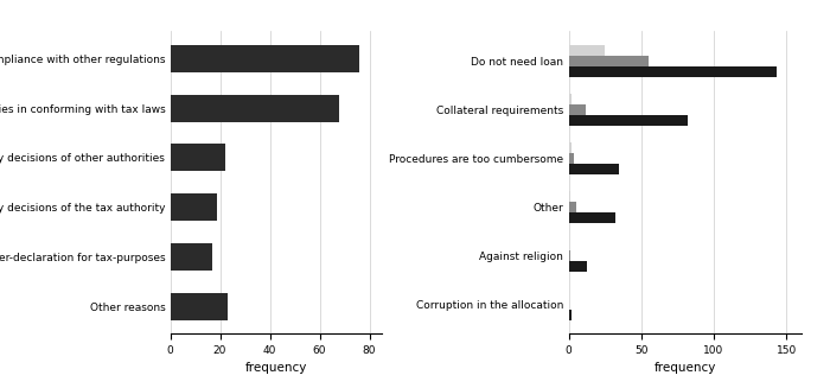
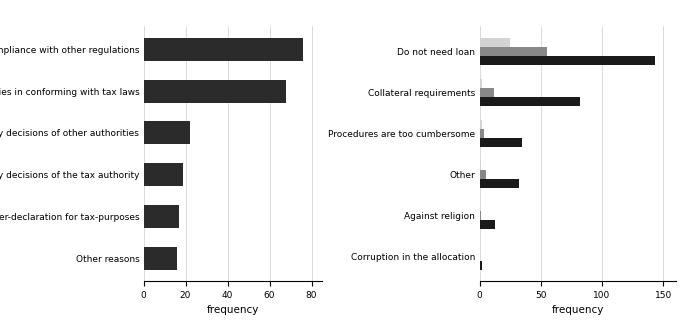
Other reasons: 23 -> 16
